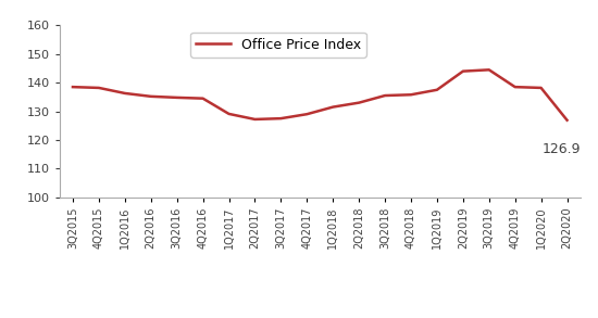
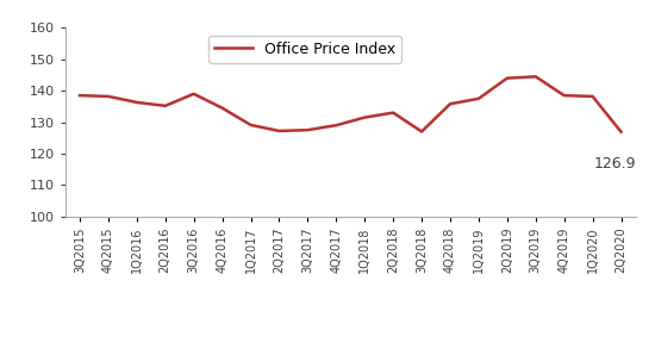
3Q2016: 134.8 -> 139.0
3Q2018: 135.5 -> 127.0
